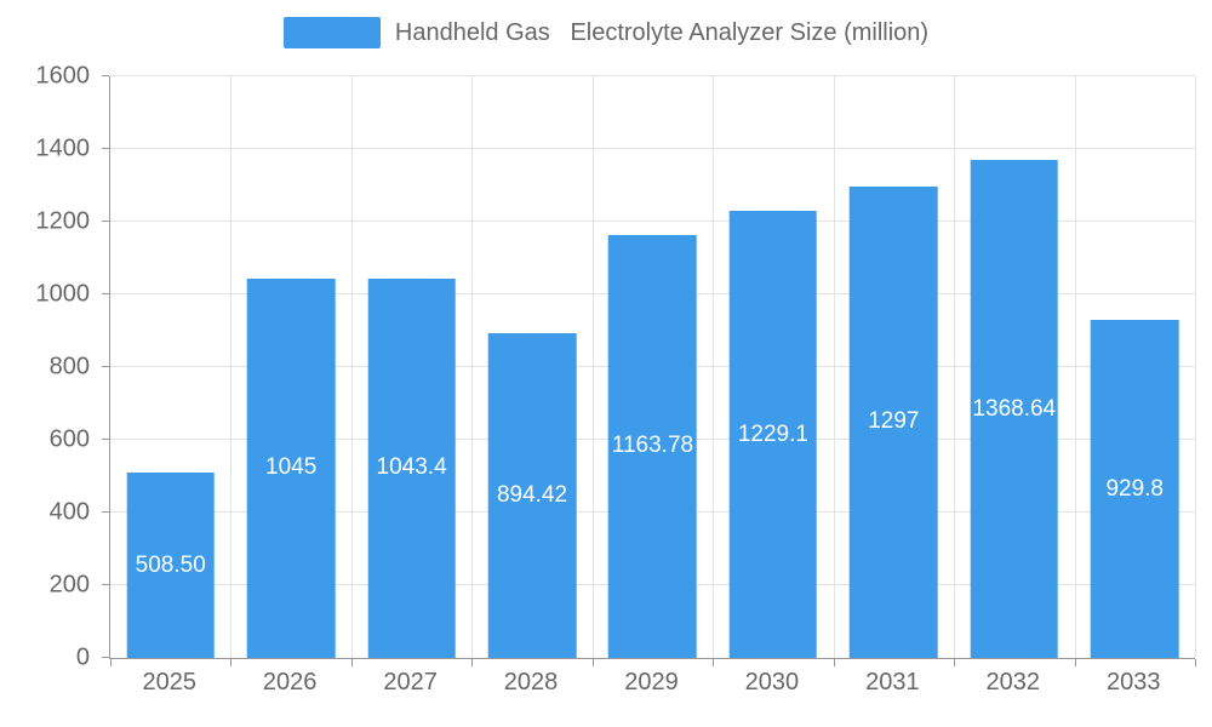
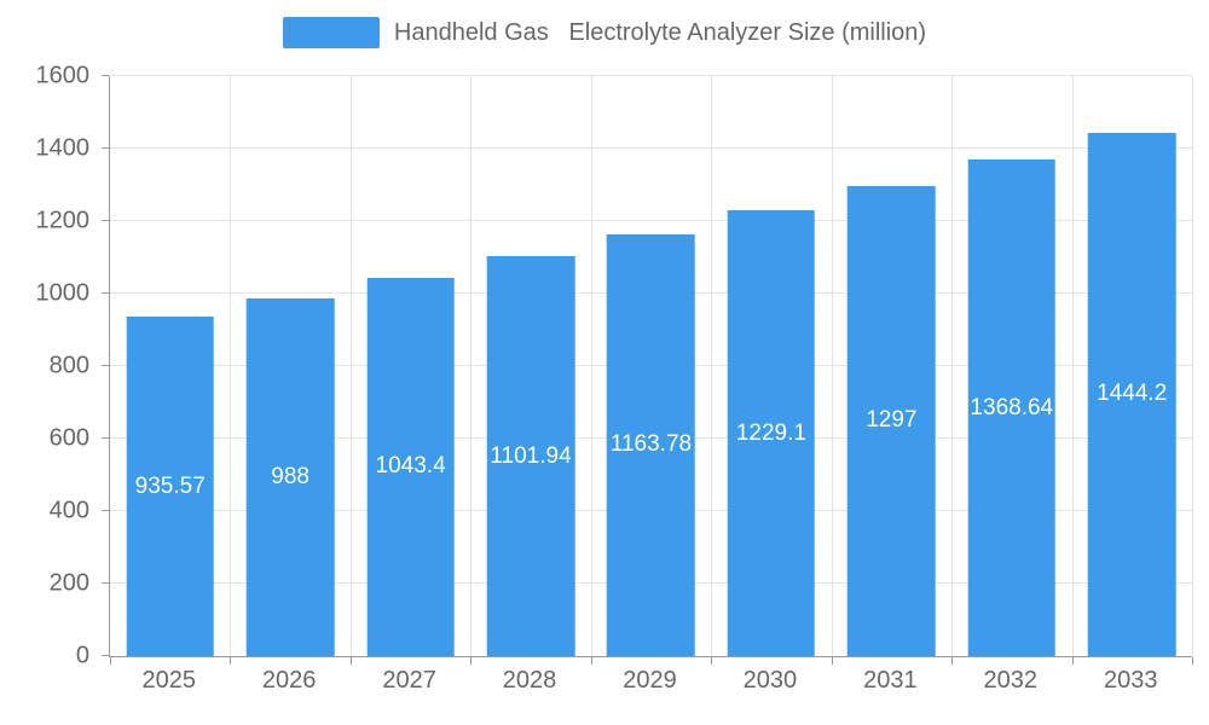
2025: 508.50 -> 935.57
2026: 1045 -> 988
2028: 894.42 -> 1101.94
2033: 929.8 -> 1444.2
